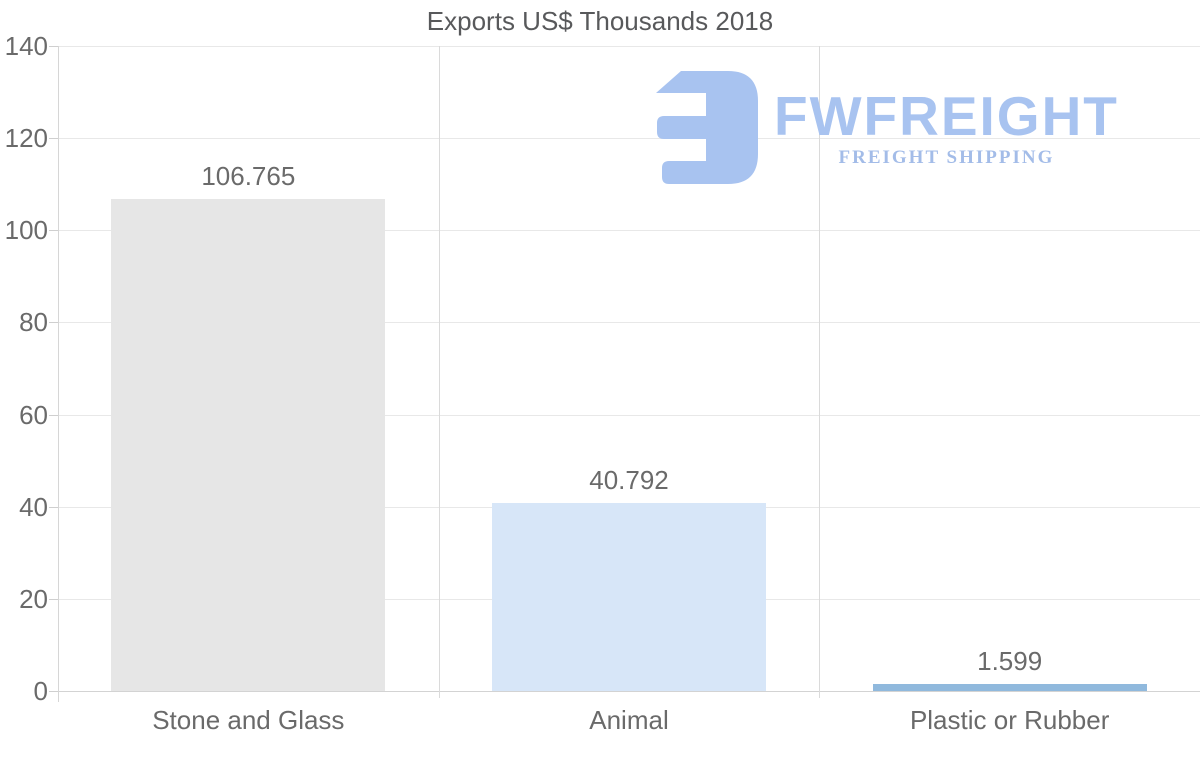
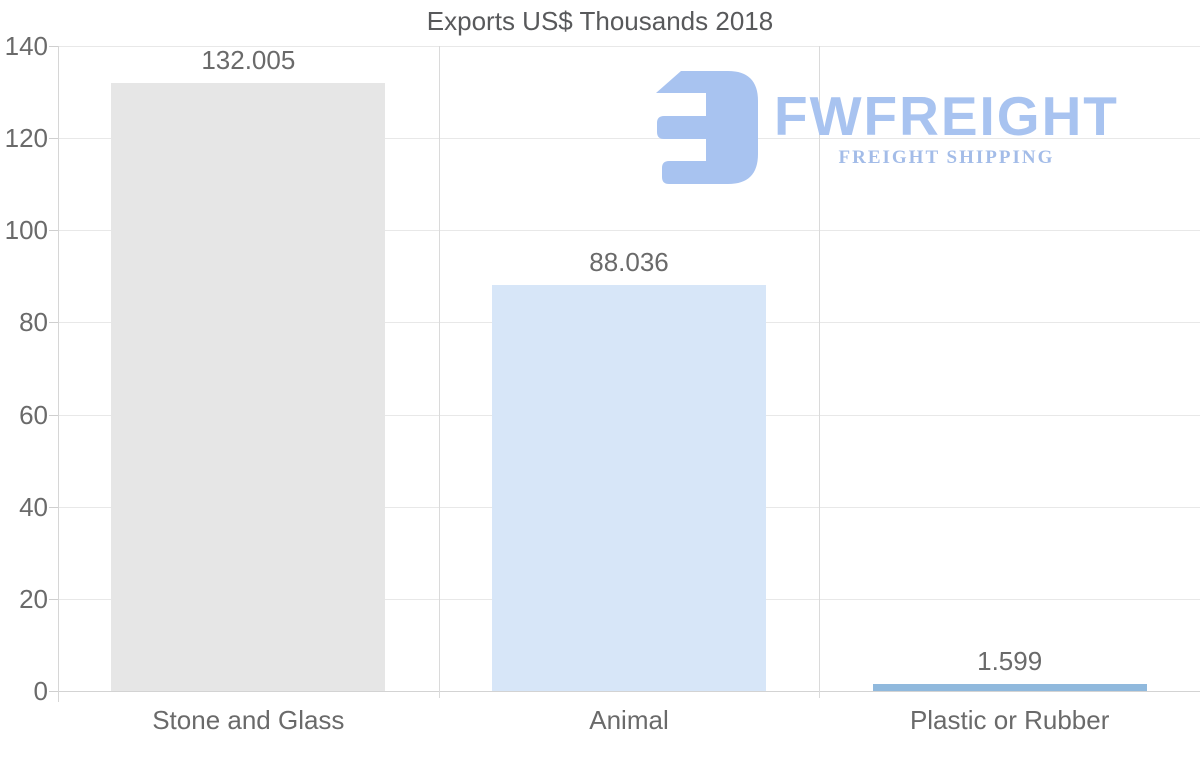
Stone and Glass: 106.765 -> 132.005
Animal: 40.792 -> 88.036
